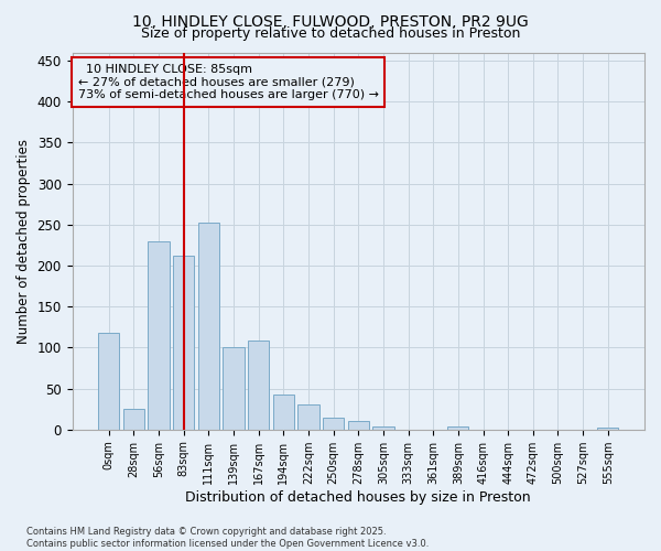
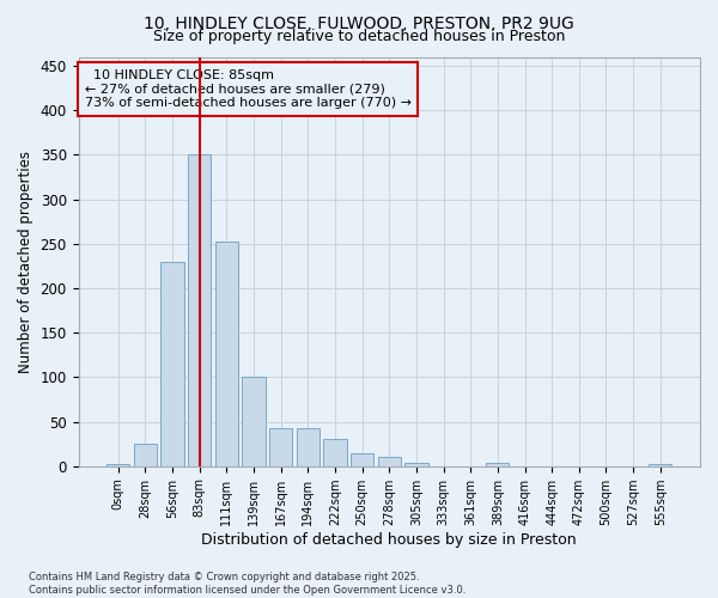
0sqm: 118 -> 2
83sqm: 212 -> 350
167sqm: 108 -> 42
